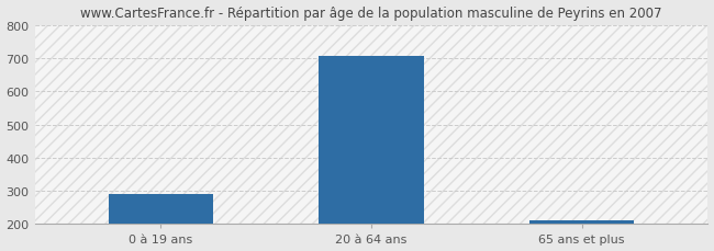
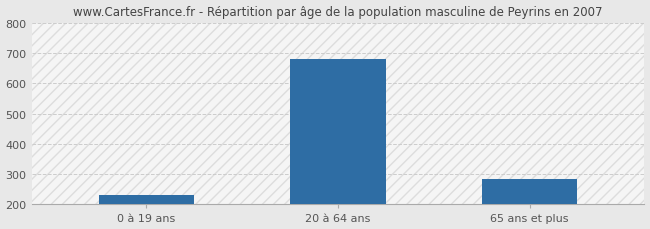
0 à 19 ans: 291 -> 230
20 à 64 ans: 706 -> 680
65 ans et plus: 210 -> 285
